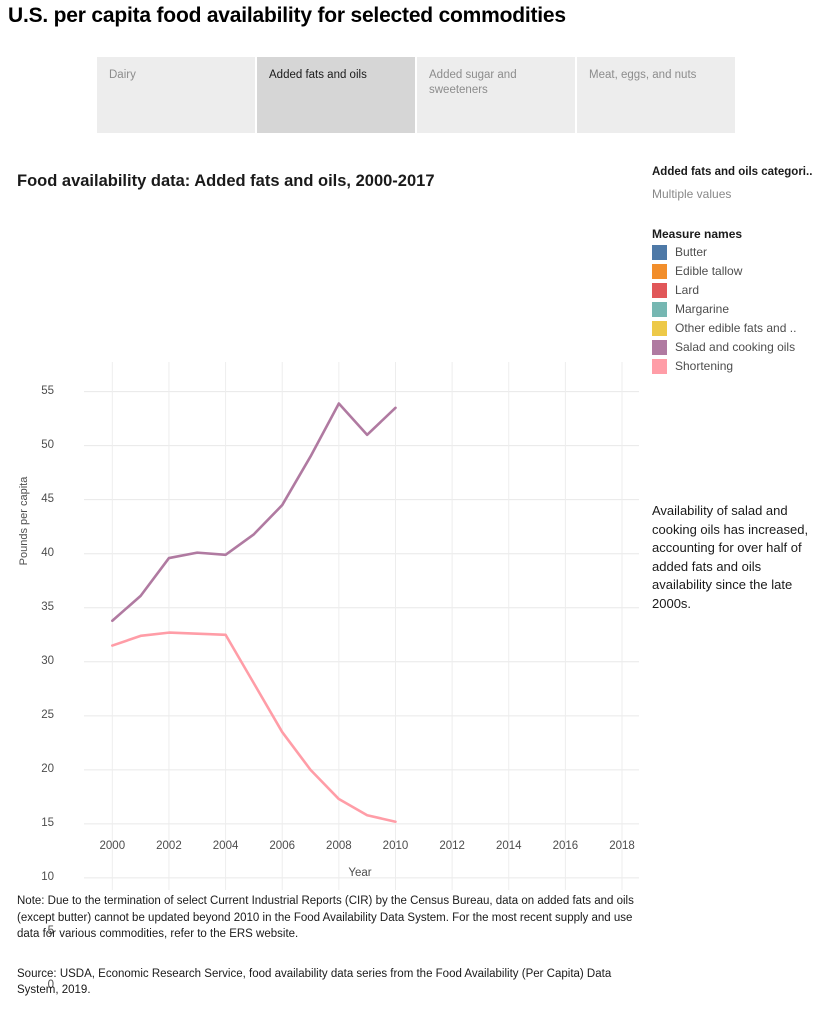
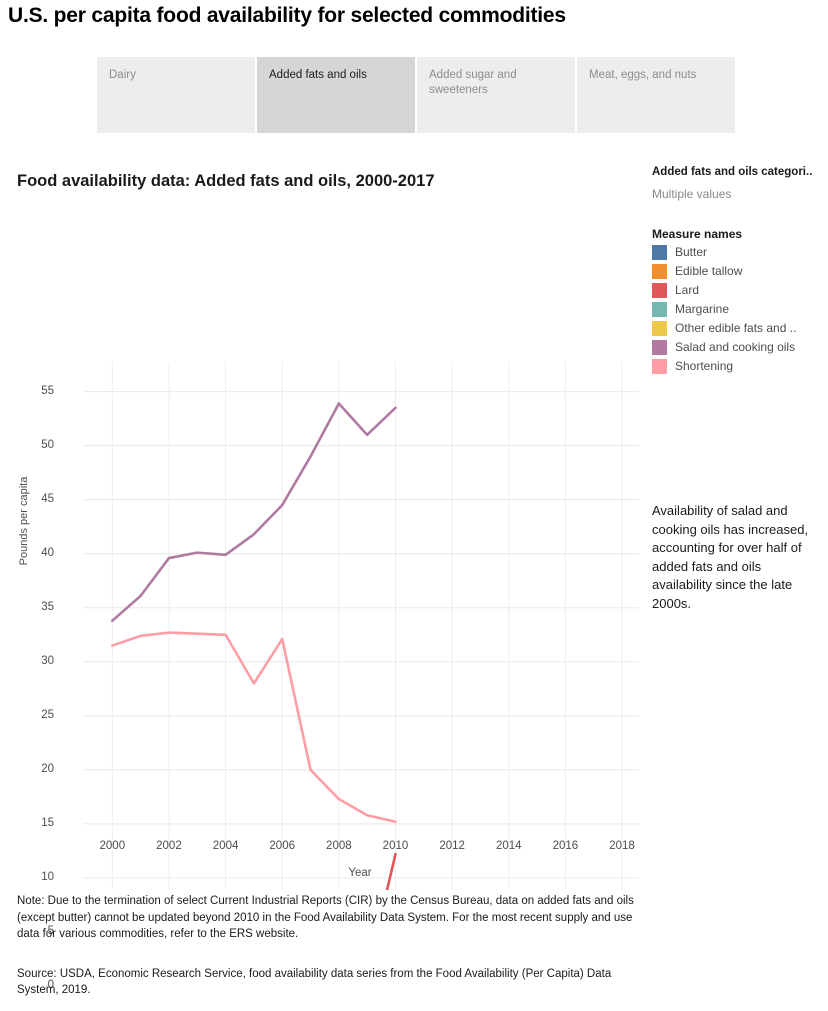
Shortening/2006: 23.5 -> 32.1
Edible tallow/2010: 3.0 -> 7.2
Lard/2010: 1.1 -> 12.2
